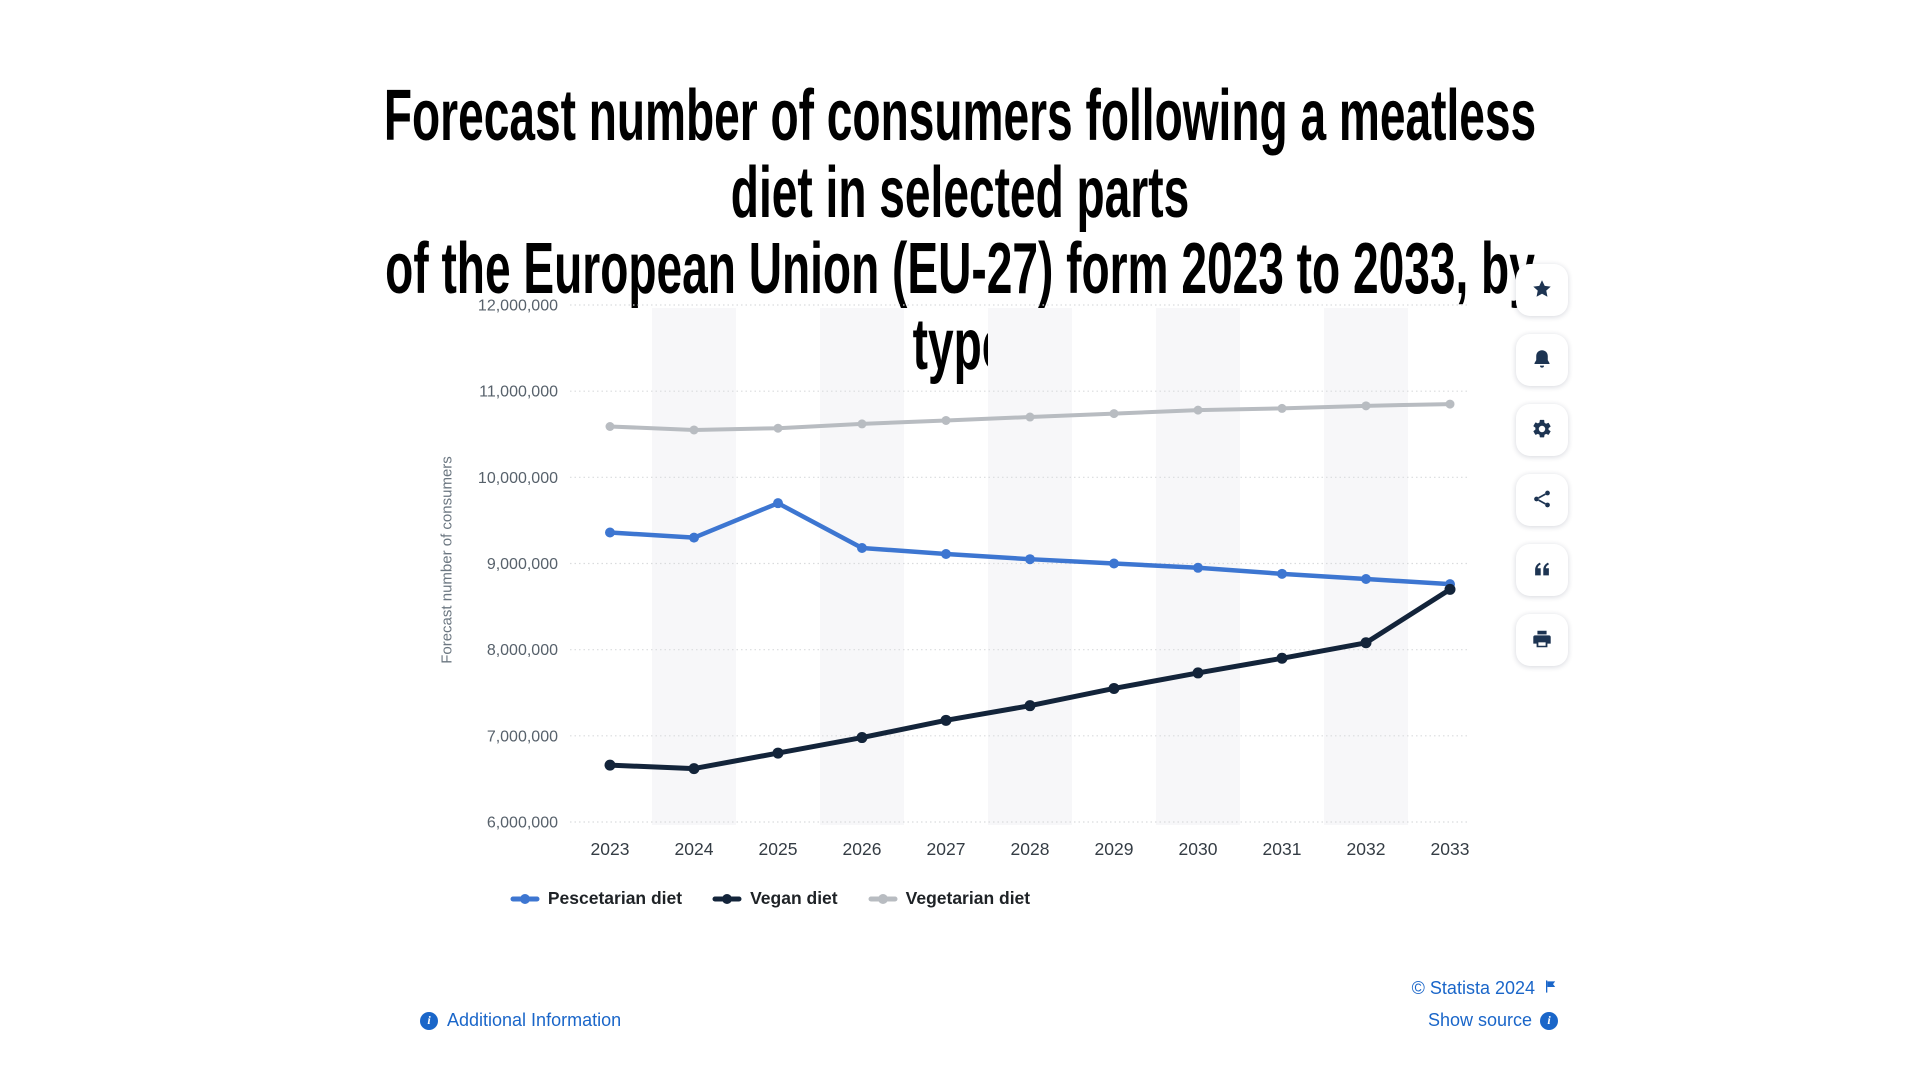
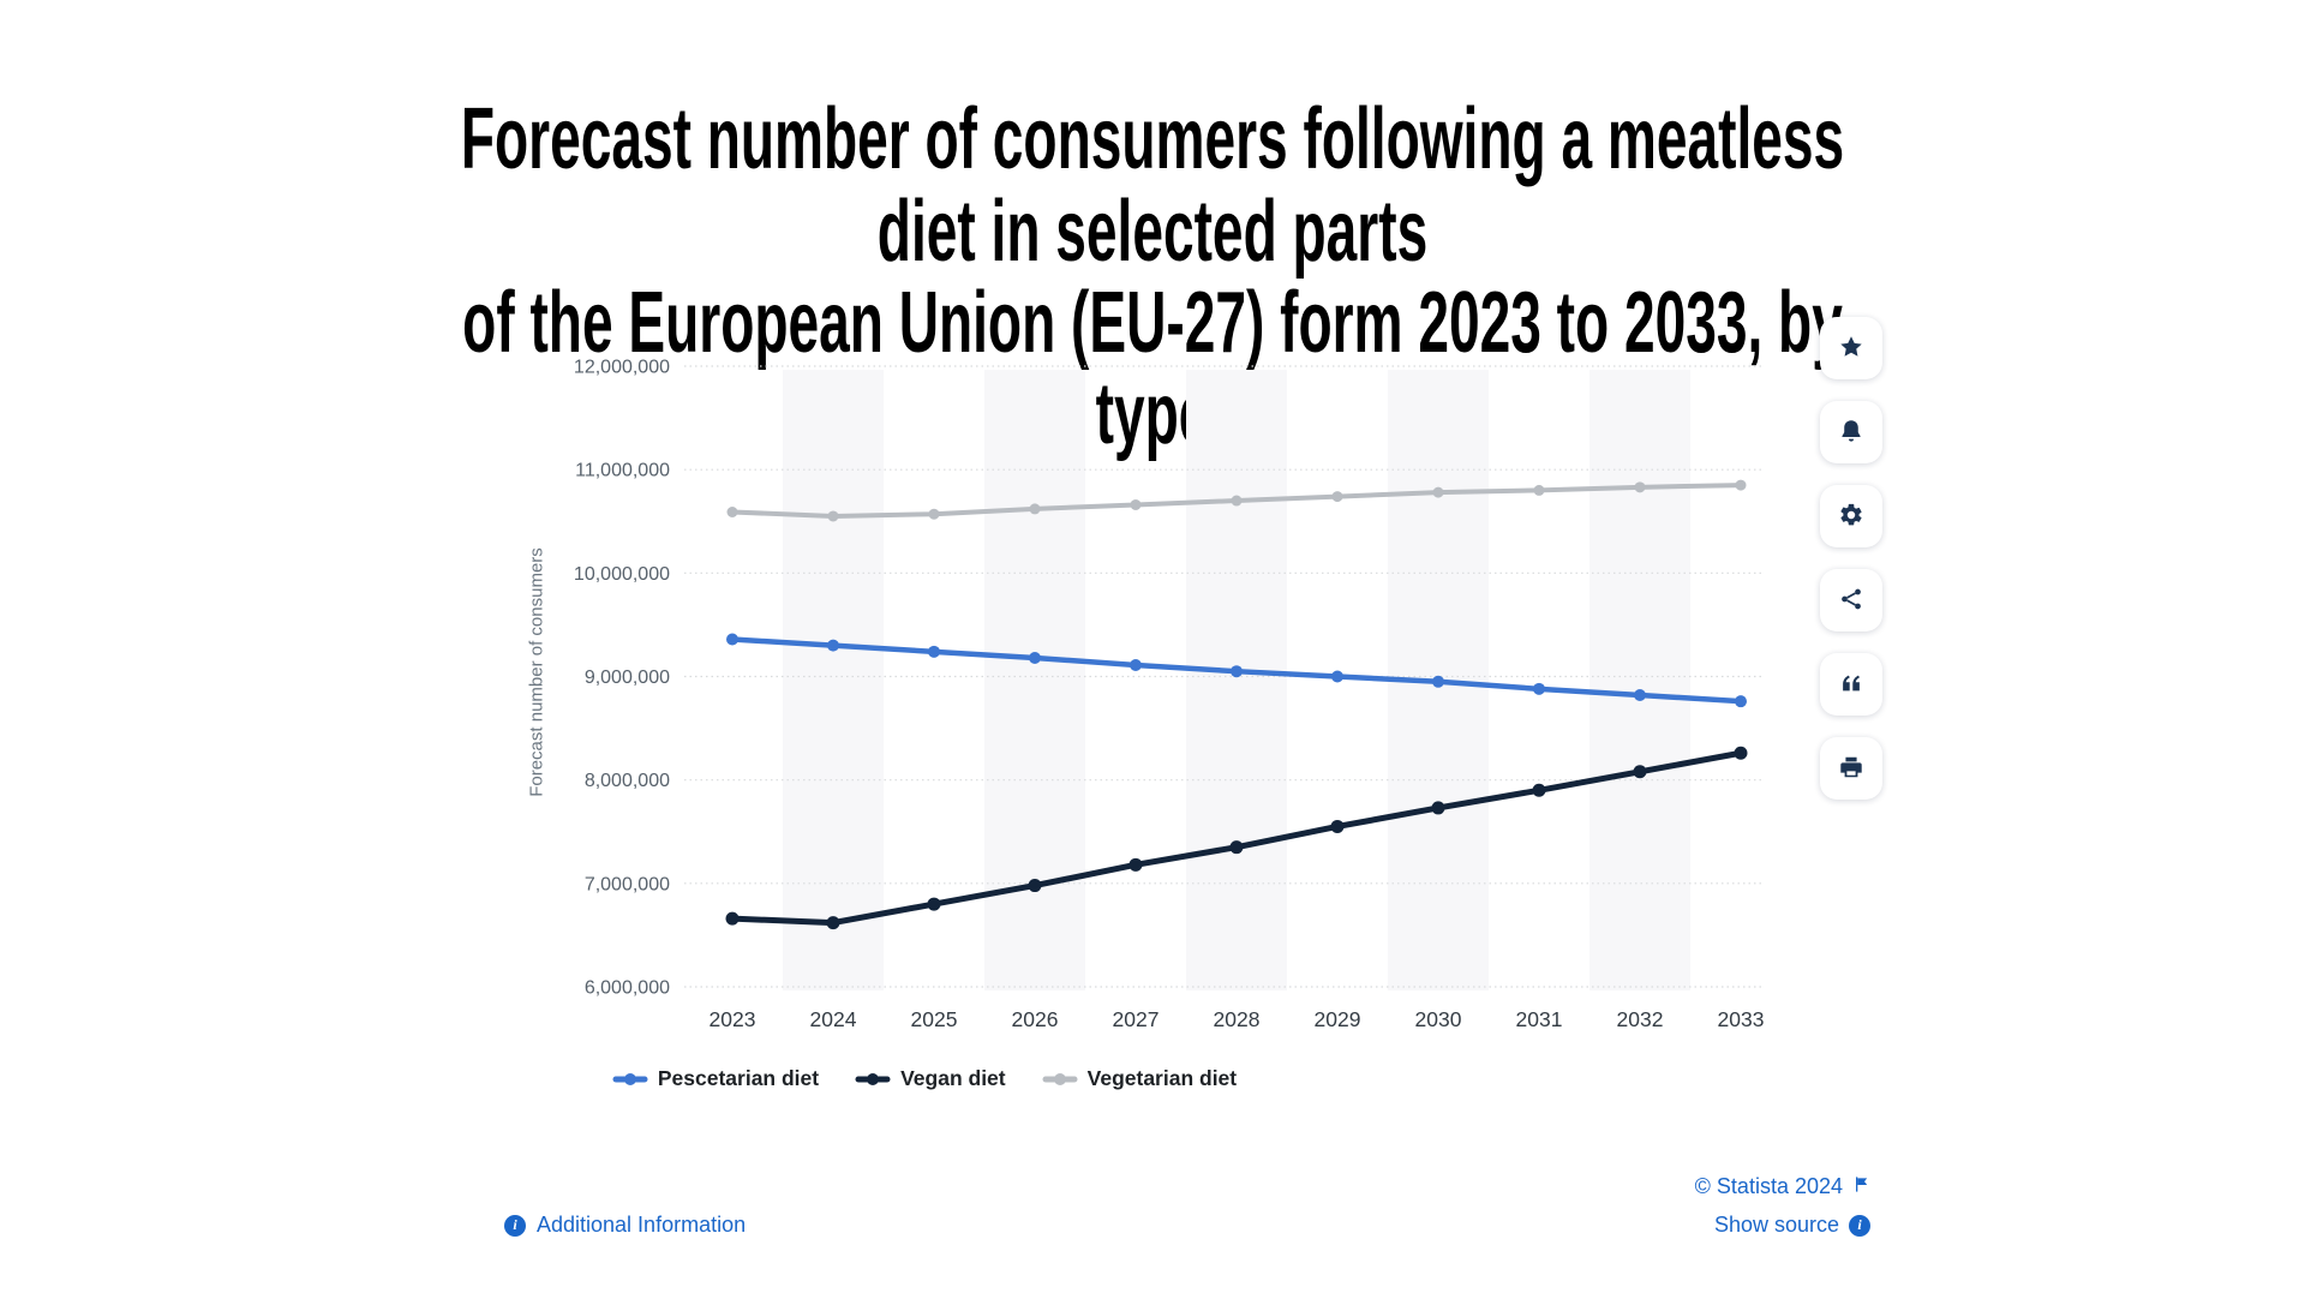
Pescetarian diet/2025: 9700000 -> 9200000
Vegan diet/2033: 8700000 -> 8300000
